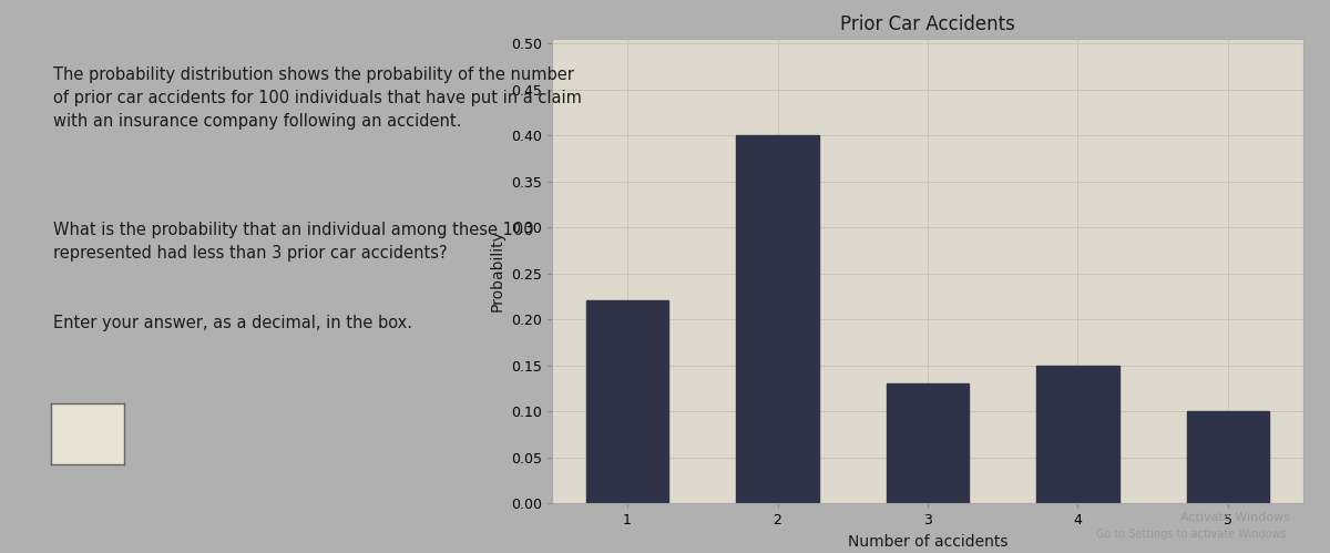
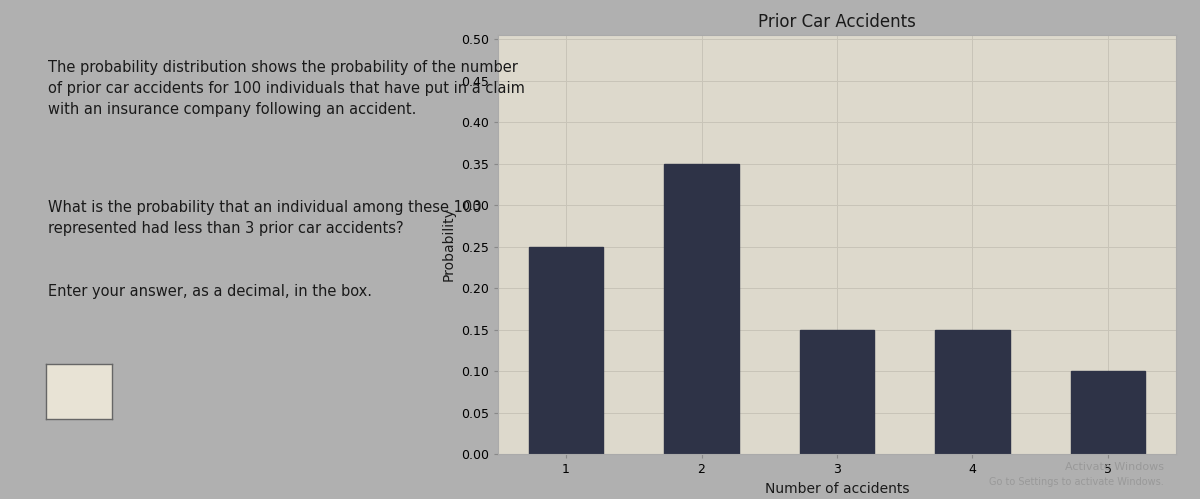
1: 0.22 -> 0.25
2: 0.40 -> 0.35
3: 0.13 -> 0.15
